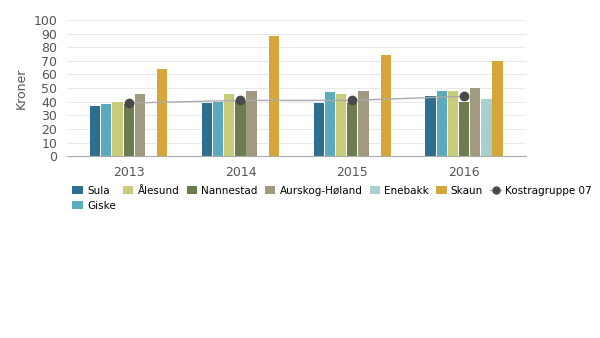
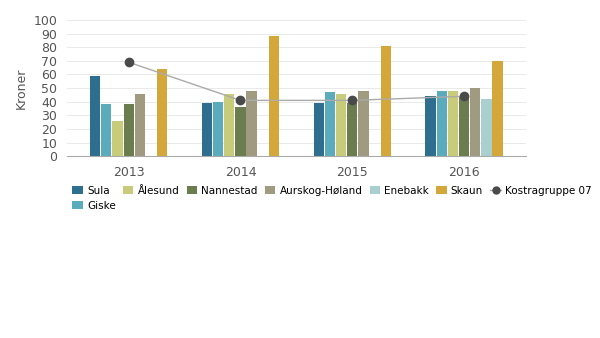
Sula/2013: 37 -> 59
Ålesund/2013: 40 -> 26
Kostragruppe 07/2013: 39 -> 69
Nannestad/2014: 41 -> 36
Skaun/2015: 74 -> 81
Nannestad/2016: 40 -> 44
